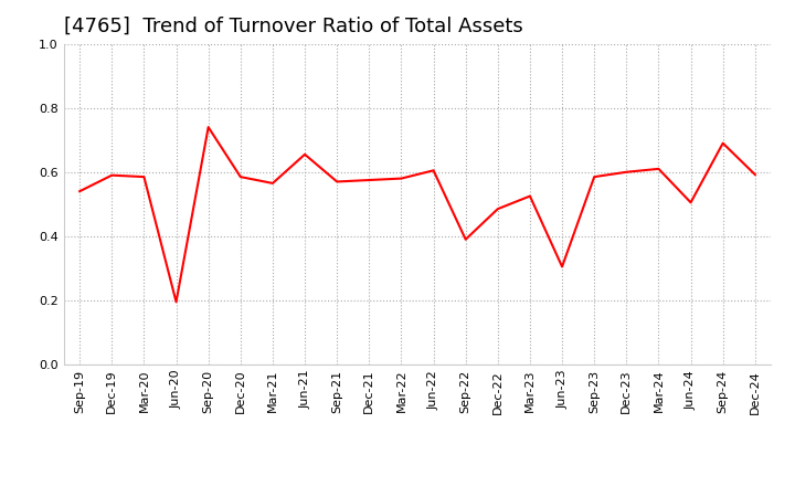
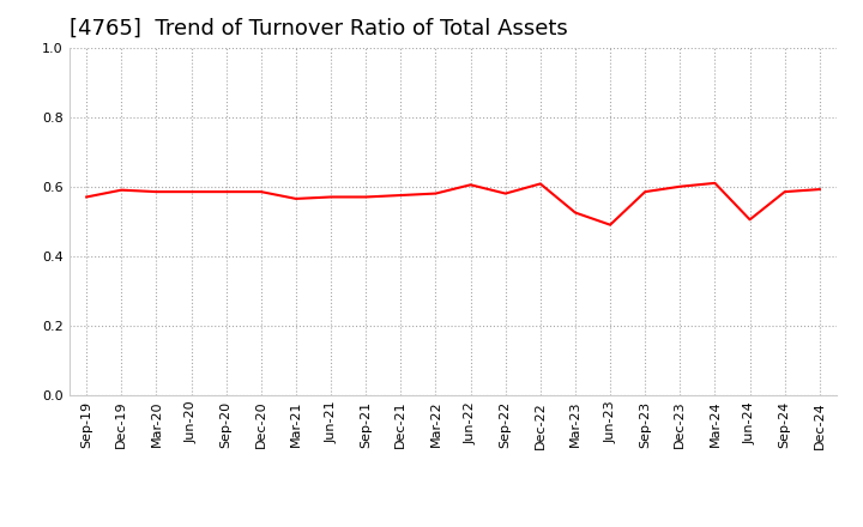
Sep-19: 0.540 -> 0.570
Jun-20: 0.195 -> 0.585
Sep-20: 0.740 -> 0.585
Jun-21: 0.655 -> 0.570
Sep-22: 0.390 -> 0.580
Dec-22: 0.485 -> 0.608
Jun-23: 0.305 -> 0.490
Sep-24: 0.690 -> 0.585
